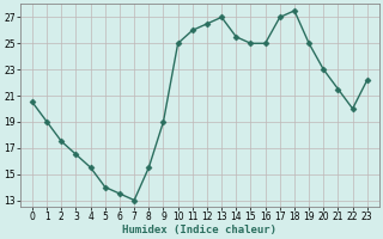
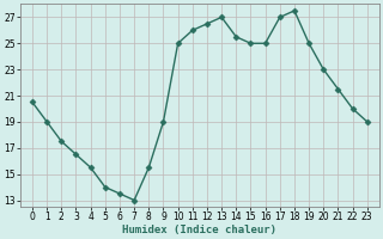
23: 22.2 -> 19.0
